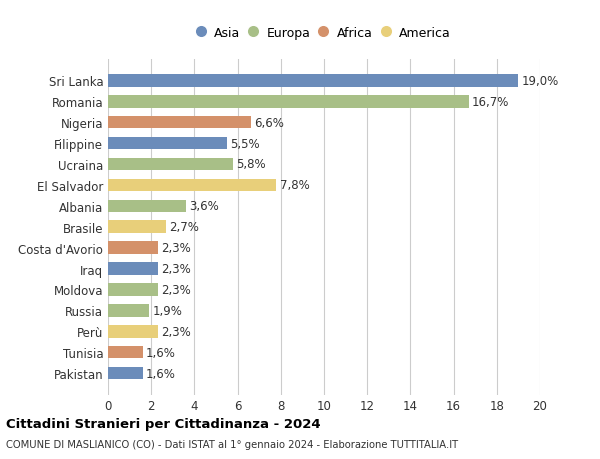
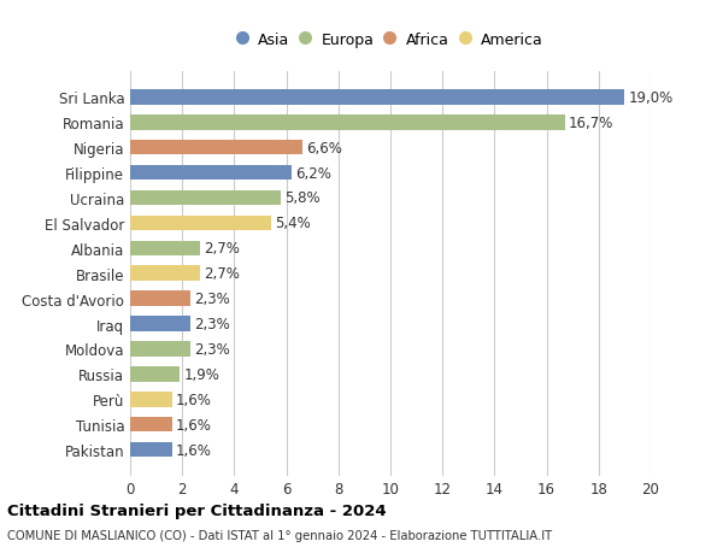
Filippine: 5,5% -> 6,2%
El Salvador: 7,8% -> 5,4%
Albania: 3,6% -> 2,7%
Perù: 2,3% -> 1,6%
